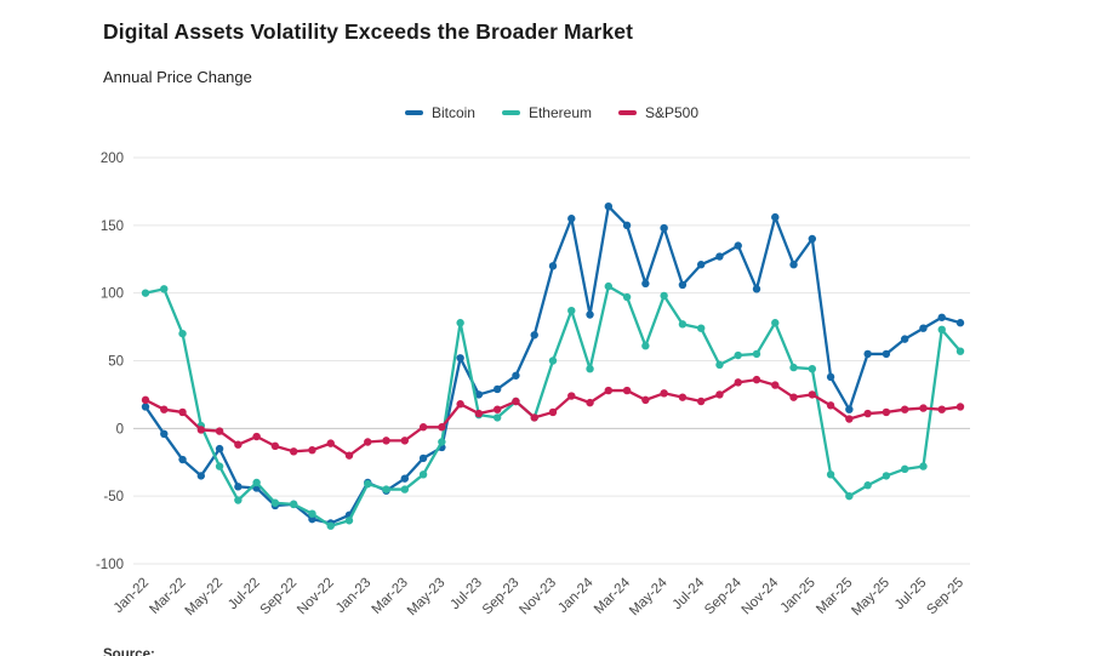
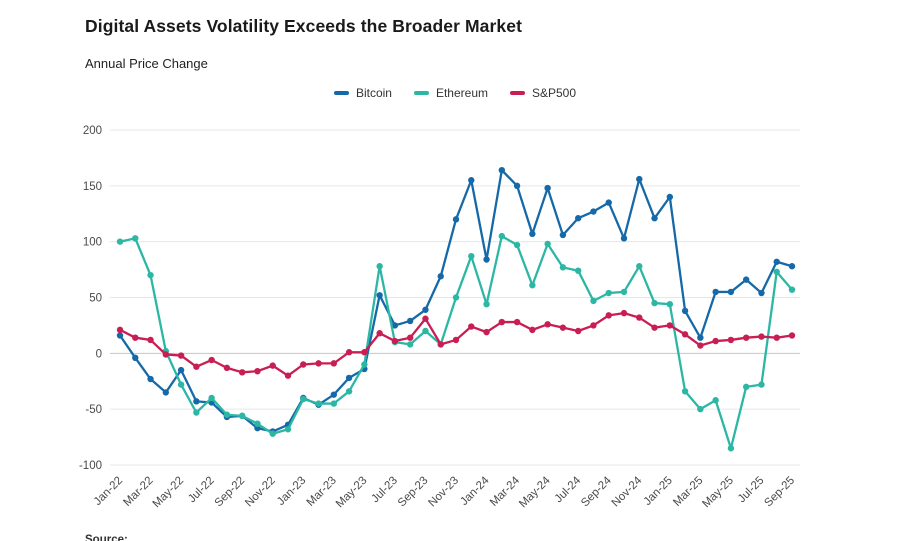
S&P500/Sep-23: 20 -> 31
Ethereum/May-25: -35 -> -85
Bitcoin/Jul-25: 74 -> 54
